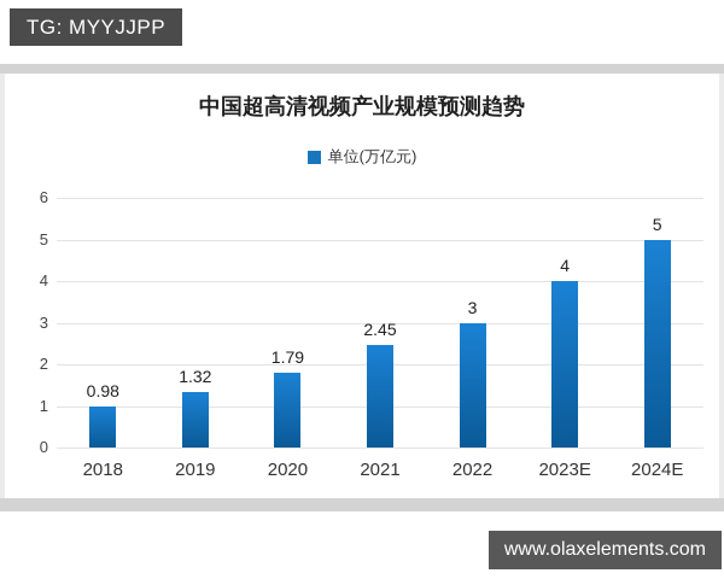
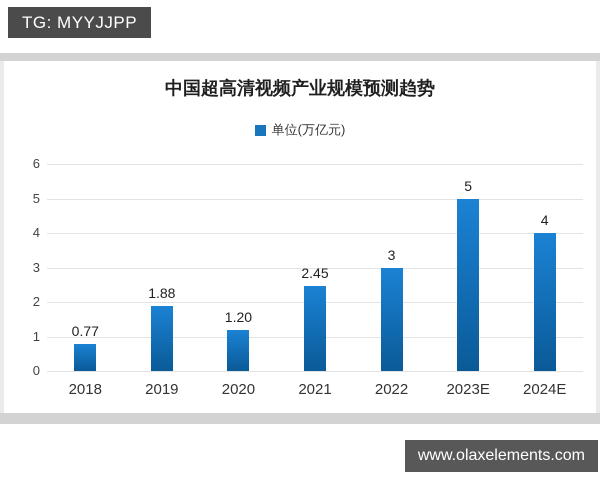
2018: 0.98 -> 0.77
2019: 1.32 -> 1.88
2020: 1.79 -> 1.20
2023E: 4 -> 5
2024E: 5 -> 4
